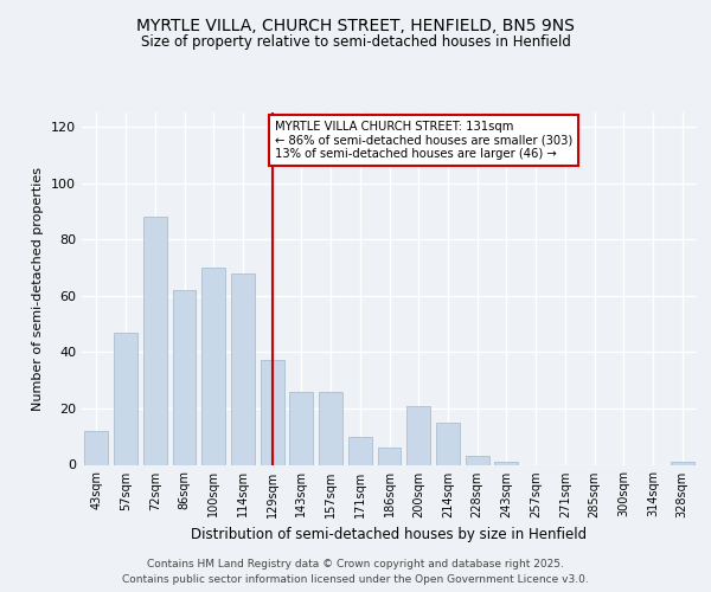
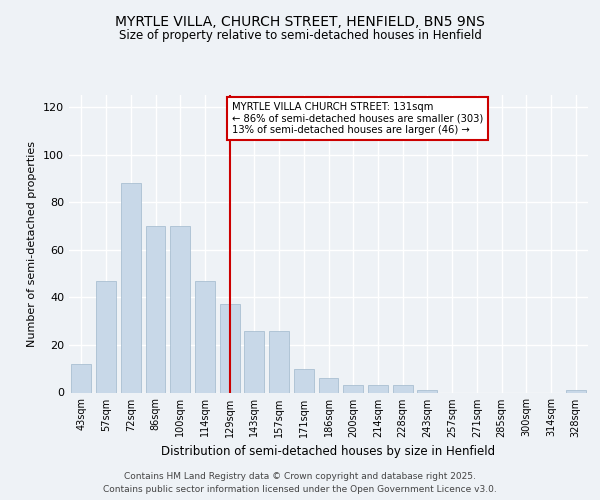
86sqm: 62 -> 70
114sqm: 68 -> 47
200sqm: 21 -> 3
214sqm: 15 -> 3
